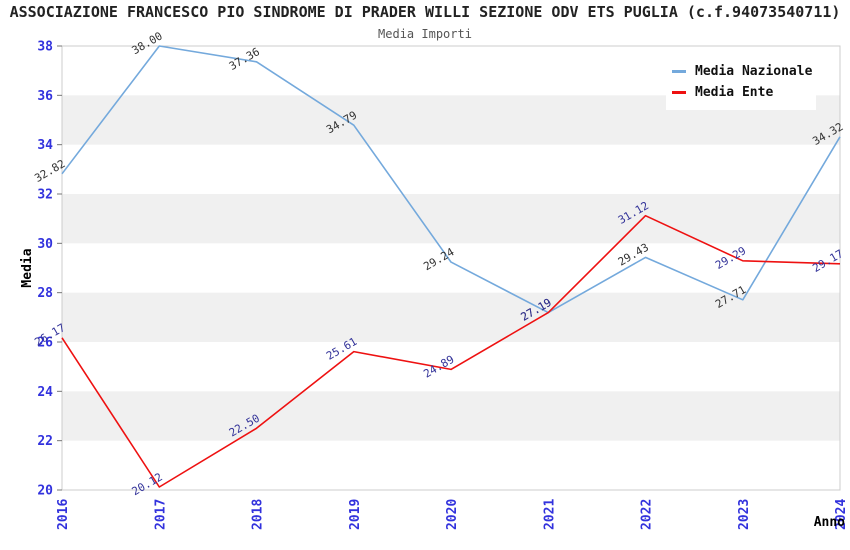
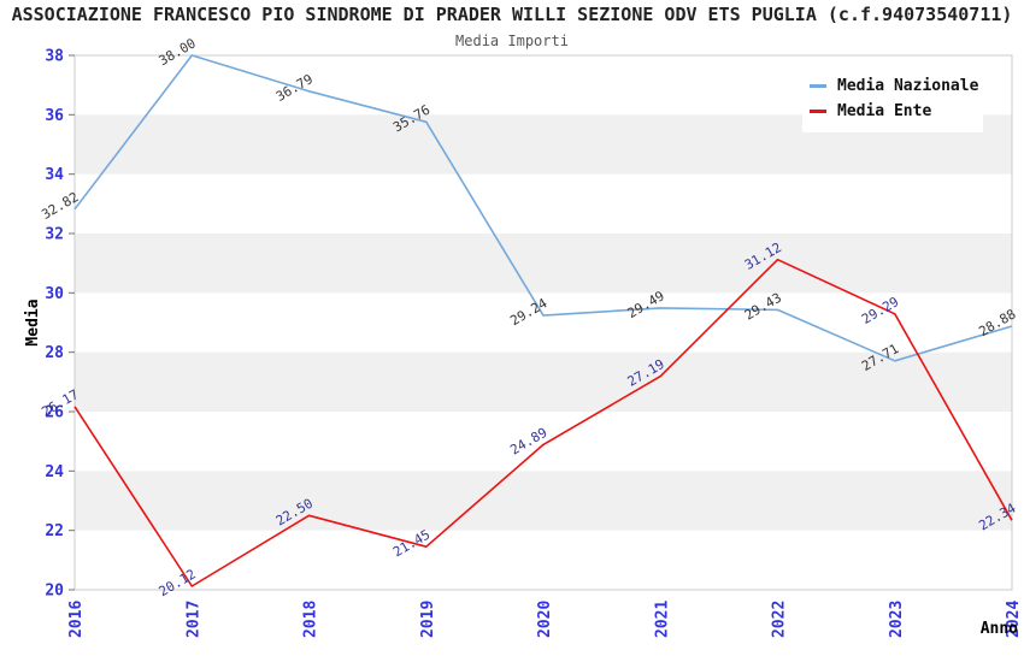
Media Nazionale/2018: 37.36 -> 36.79
Media Nazionale/2019: 34.79 -> 35.76
Media Ente/2019: 25.61 -> 21.45
Media Nazionale/2021: 27.19 -> 29.49
Media Nazionale/2024: 34.32 -> 28.88
Media Ente/2024: 29.17 -> 22.34
